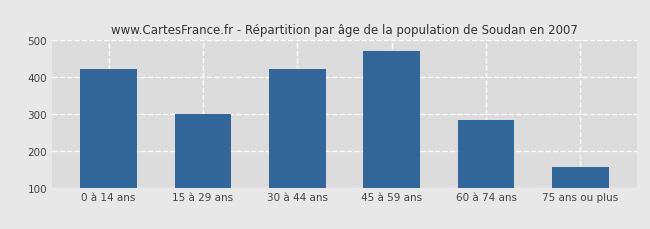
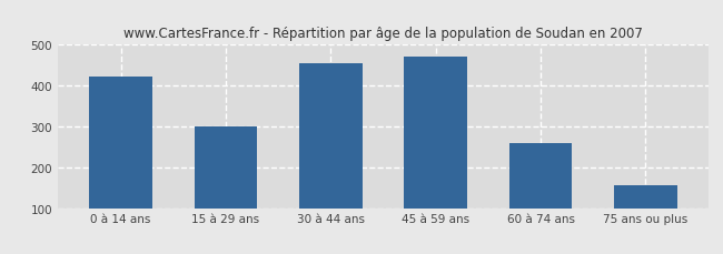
30 à 44 ans: 422 -> 455
60 à 74 ans: 285 -> 260
